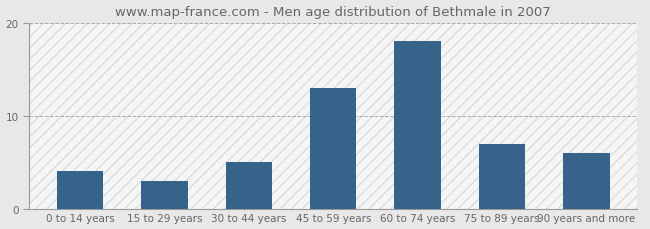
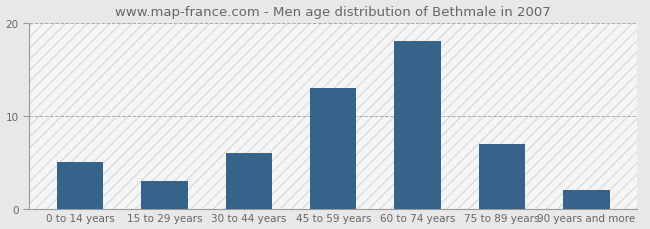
0 to 14 years: 4 -> 5
30 to 44 years: 5 -> 6
90 years and more: 6 -> 2
